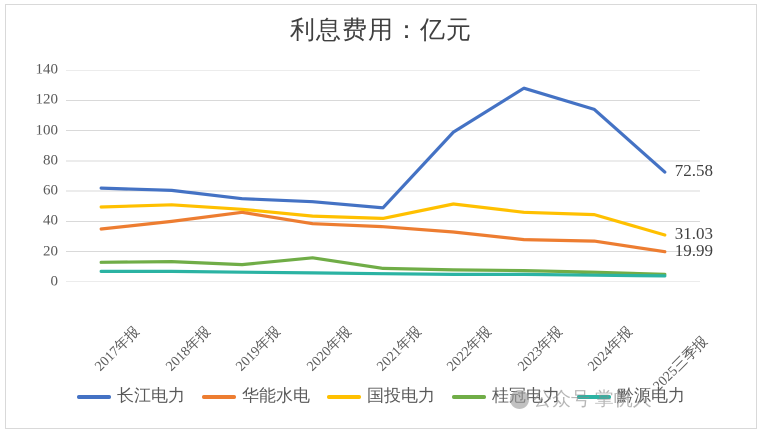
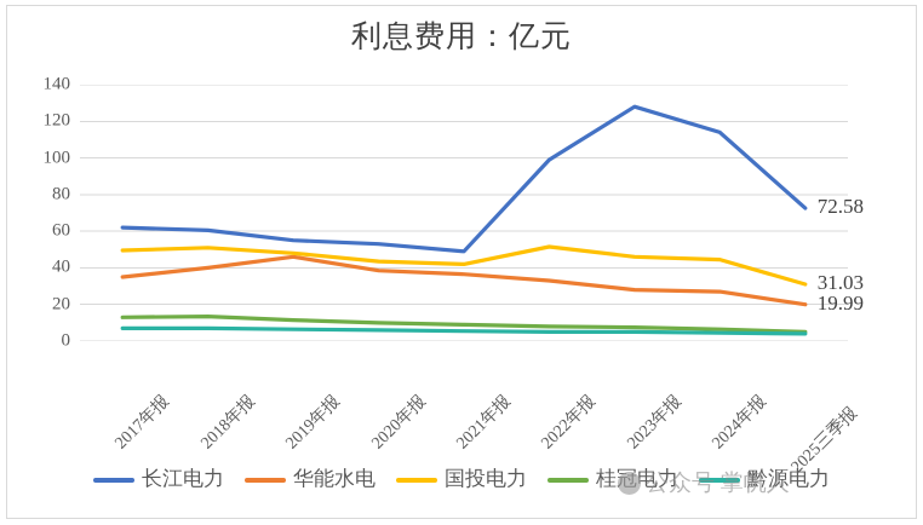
桂冠电力/2020年报: 16 -> 10
